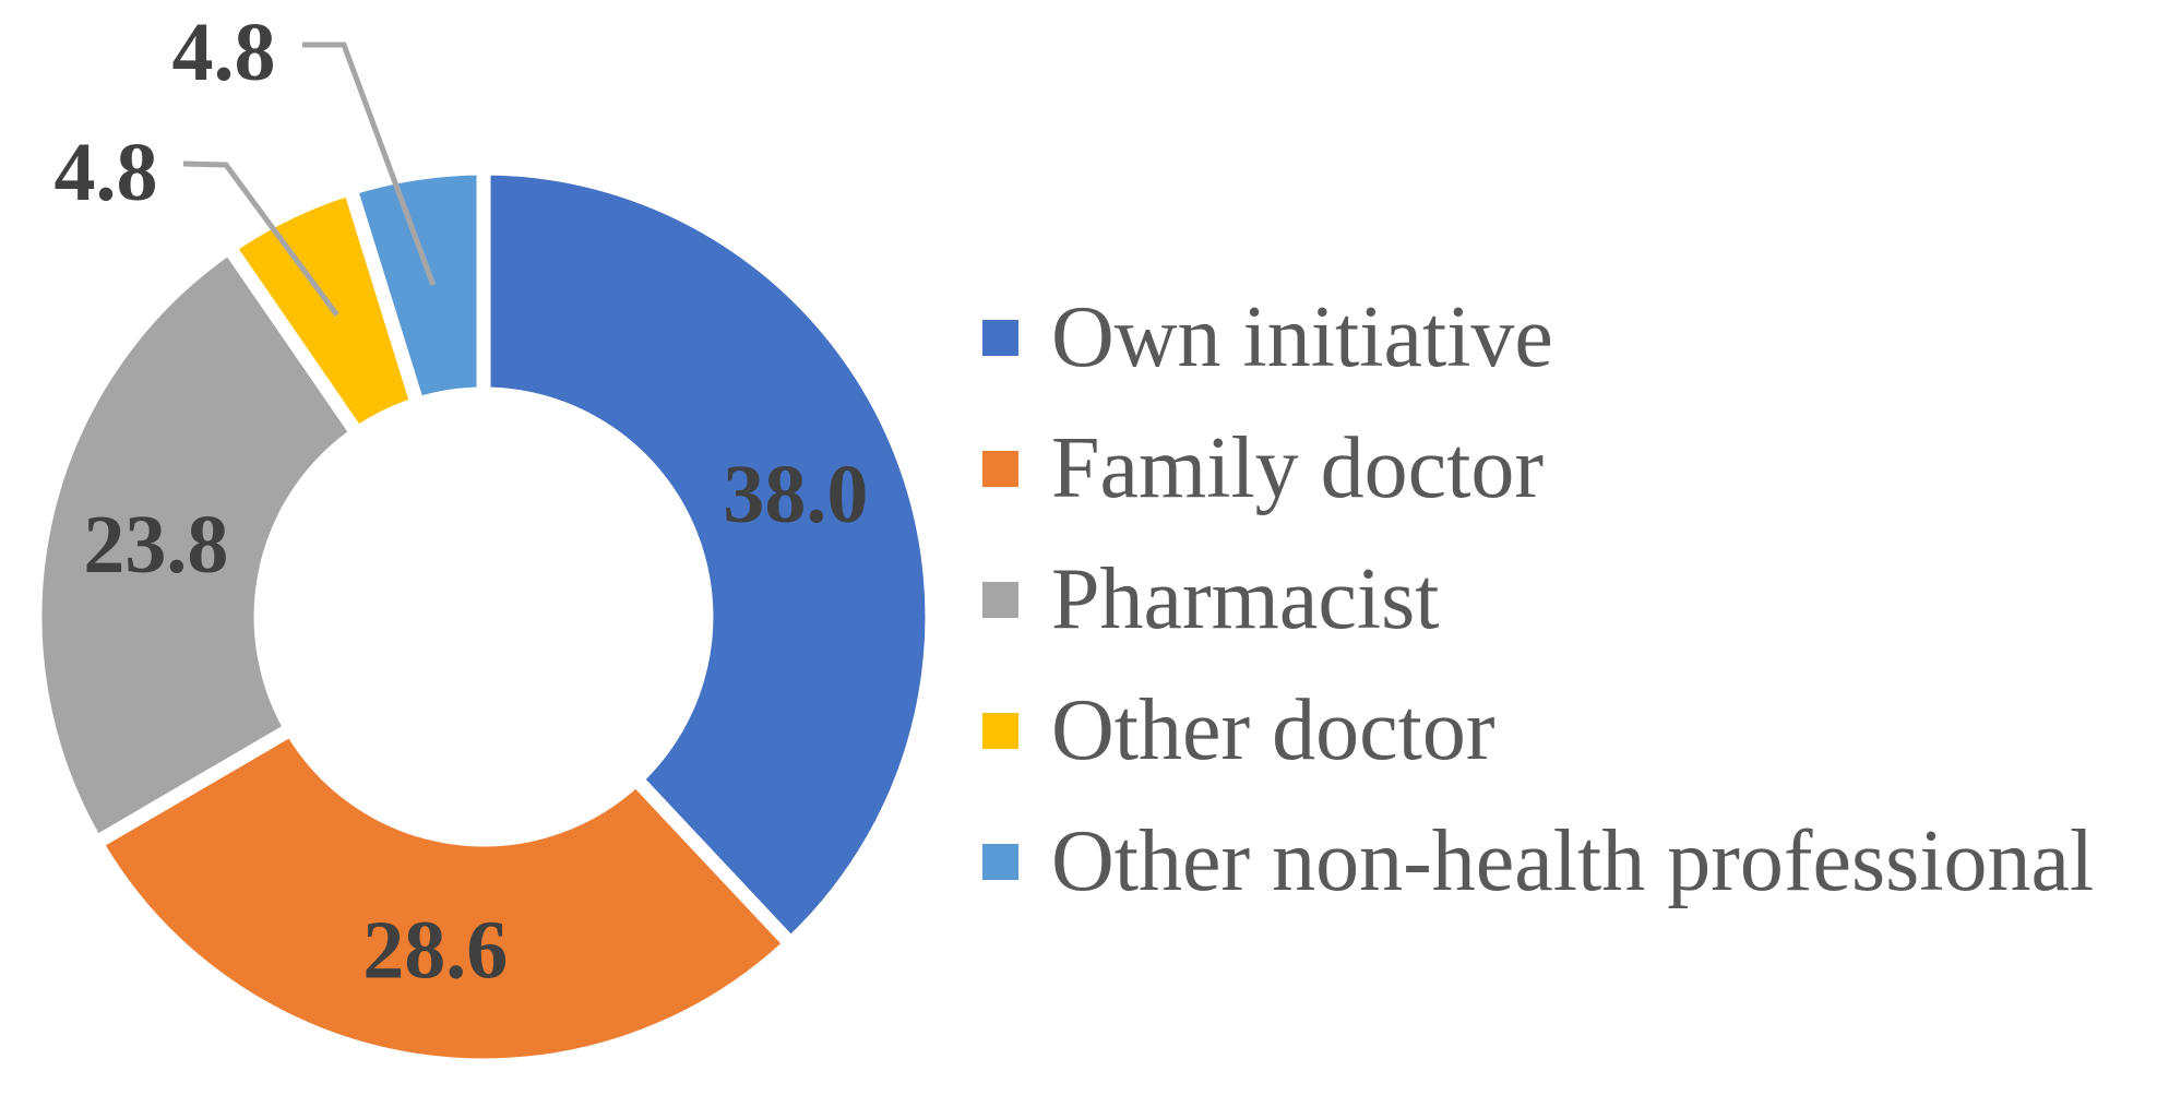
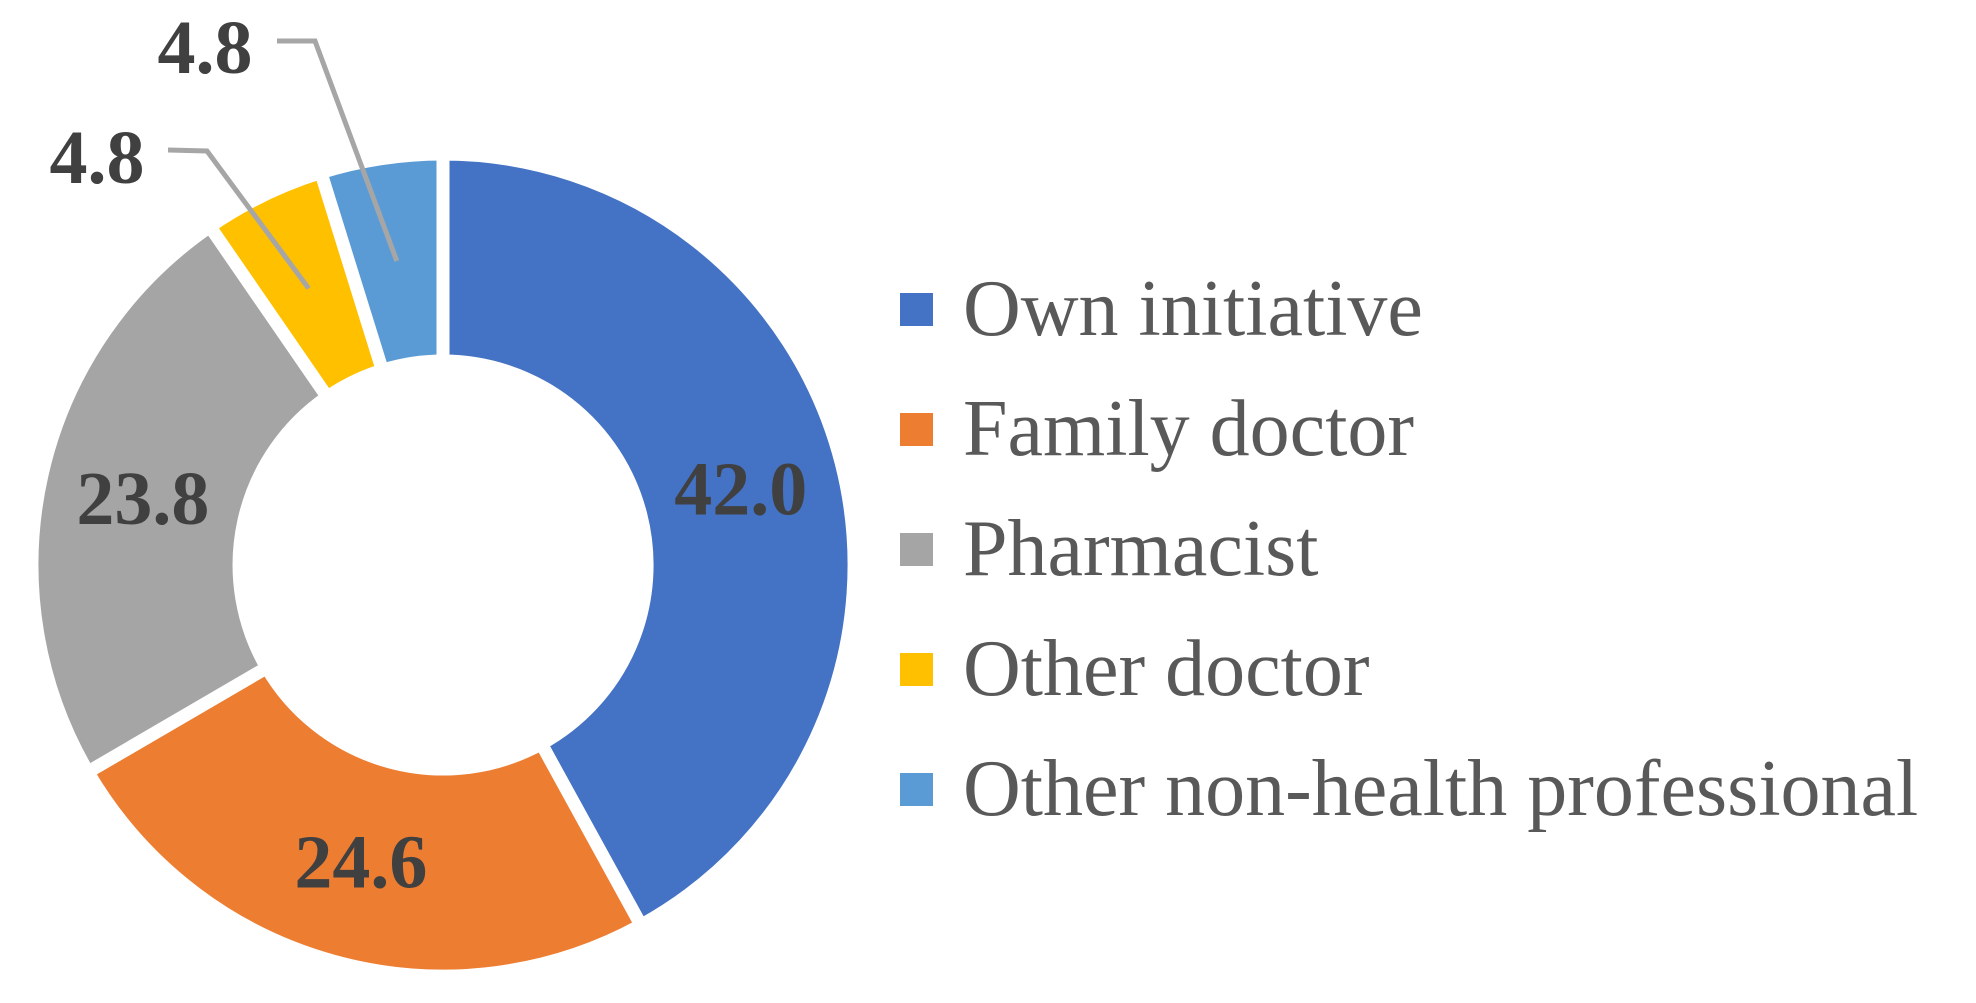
Own initiative: 38.0 -> 42.0
Family doctor: 28.6 -> 24.6
